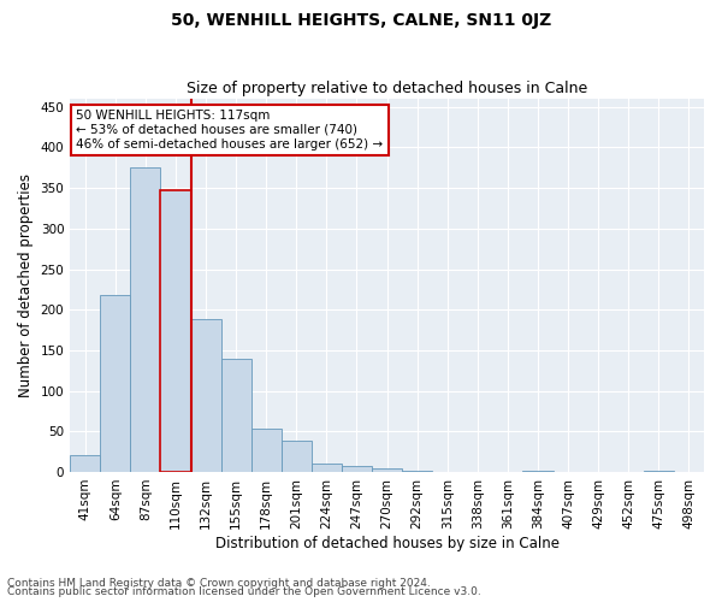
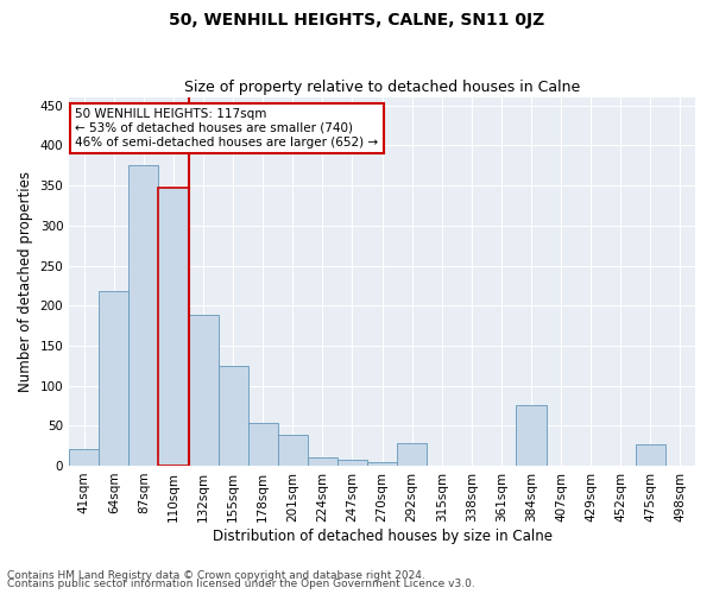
155sqm: 140 -> 124
292sqm: 2 -> 28
384sqm: 2 -> 76
475sqm: 2 -> 26
